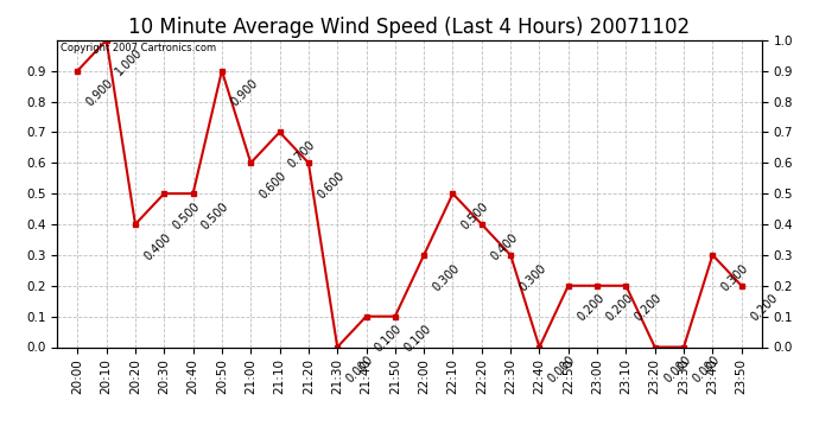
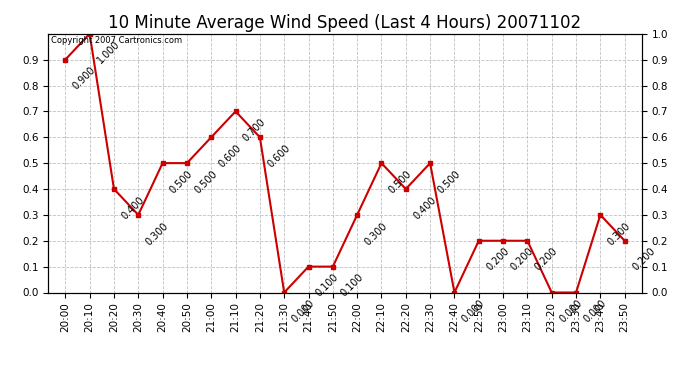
20:30: 0.500 -> 0.300
20:50: 0.900 -> 0.500
22:30: 0.300 -> 0.500
